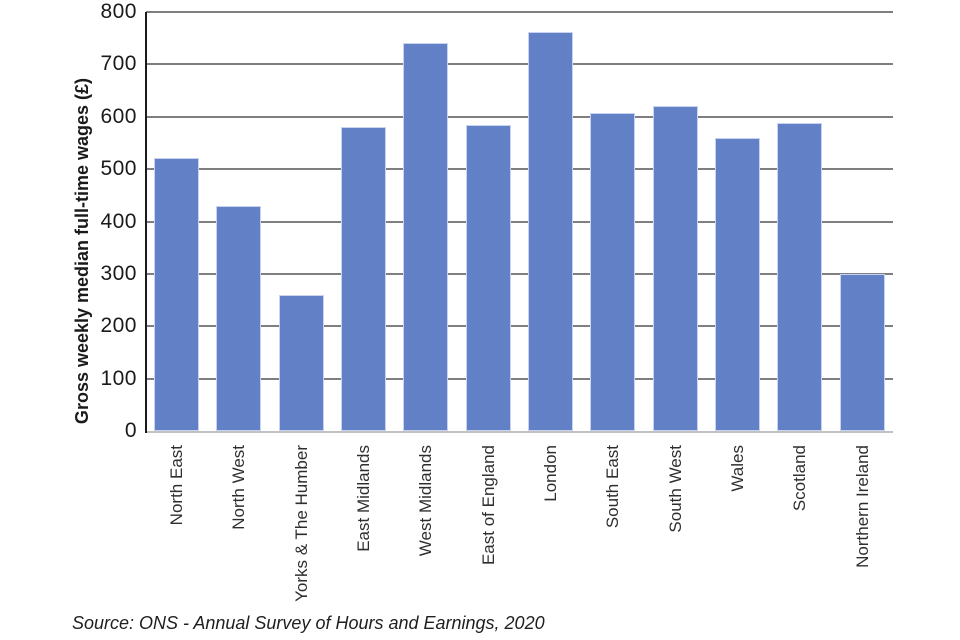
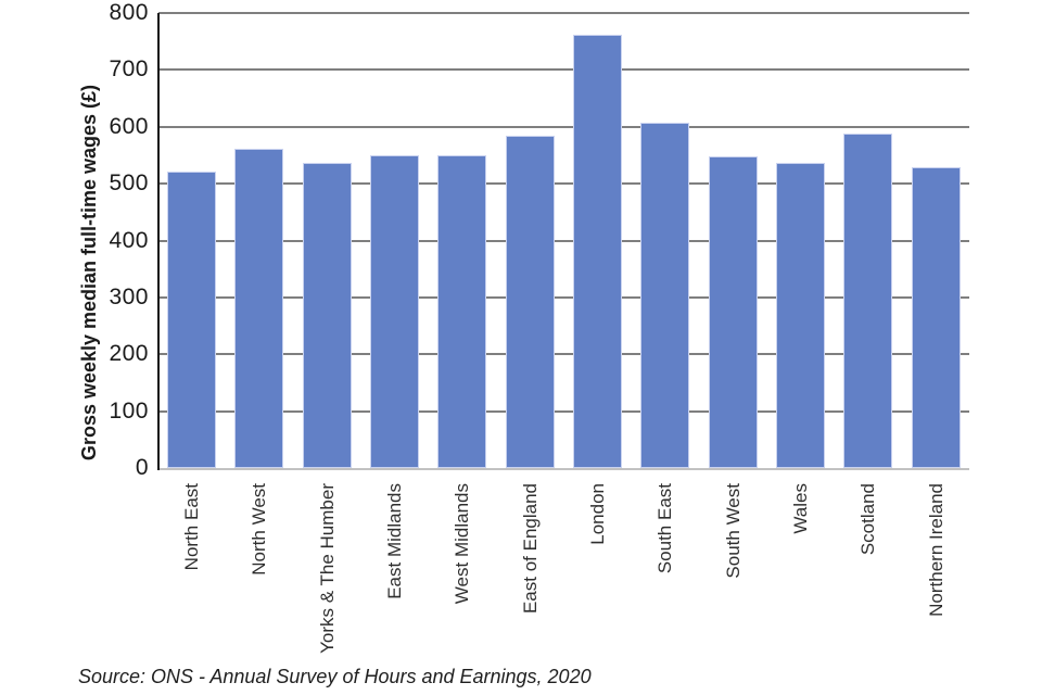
North West: 430 -> 560
Yorks & The Humber: 260 -> 540
East Midlands: 580 -> 550
West Midlands: 740 -> 550
South West: 620 -> 550
Wales: 560 -> 540
Northern Ireland: 300 -> 530
